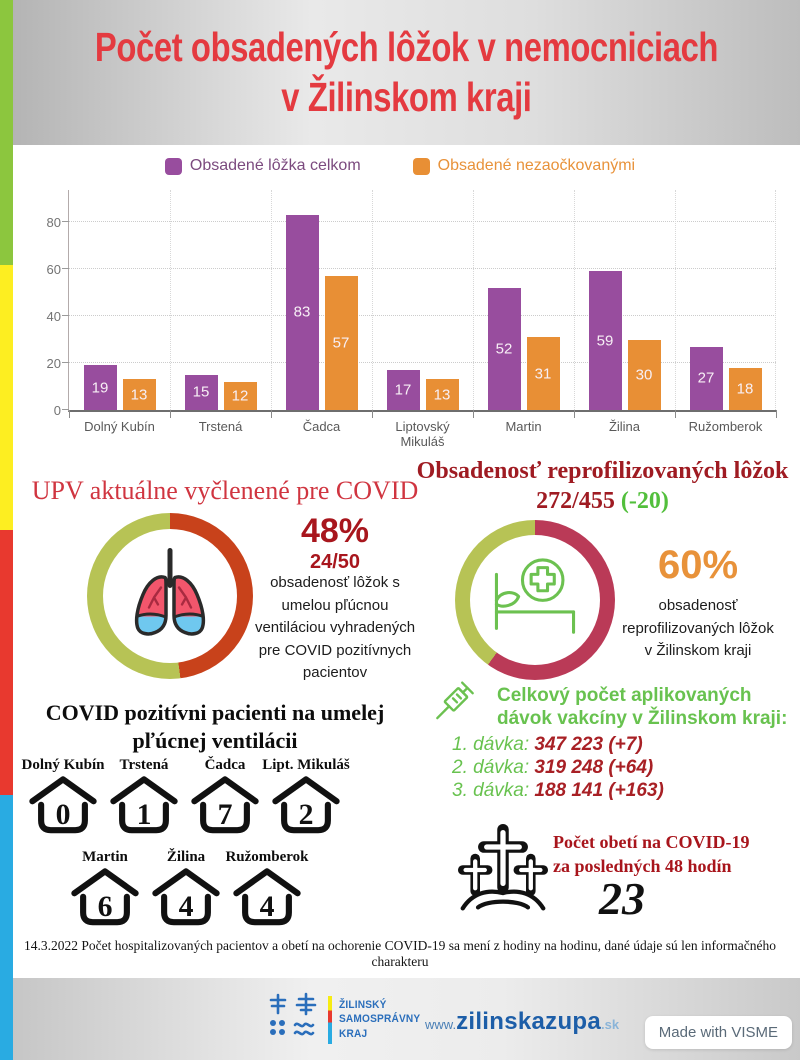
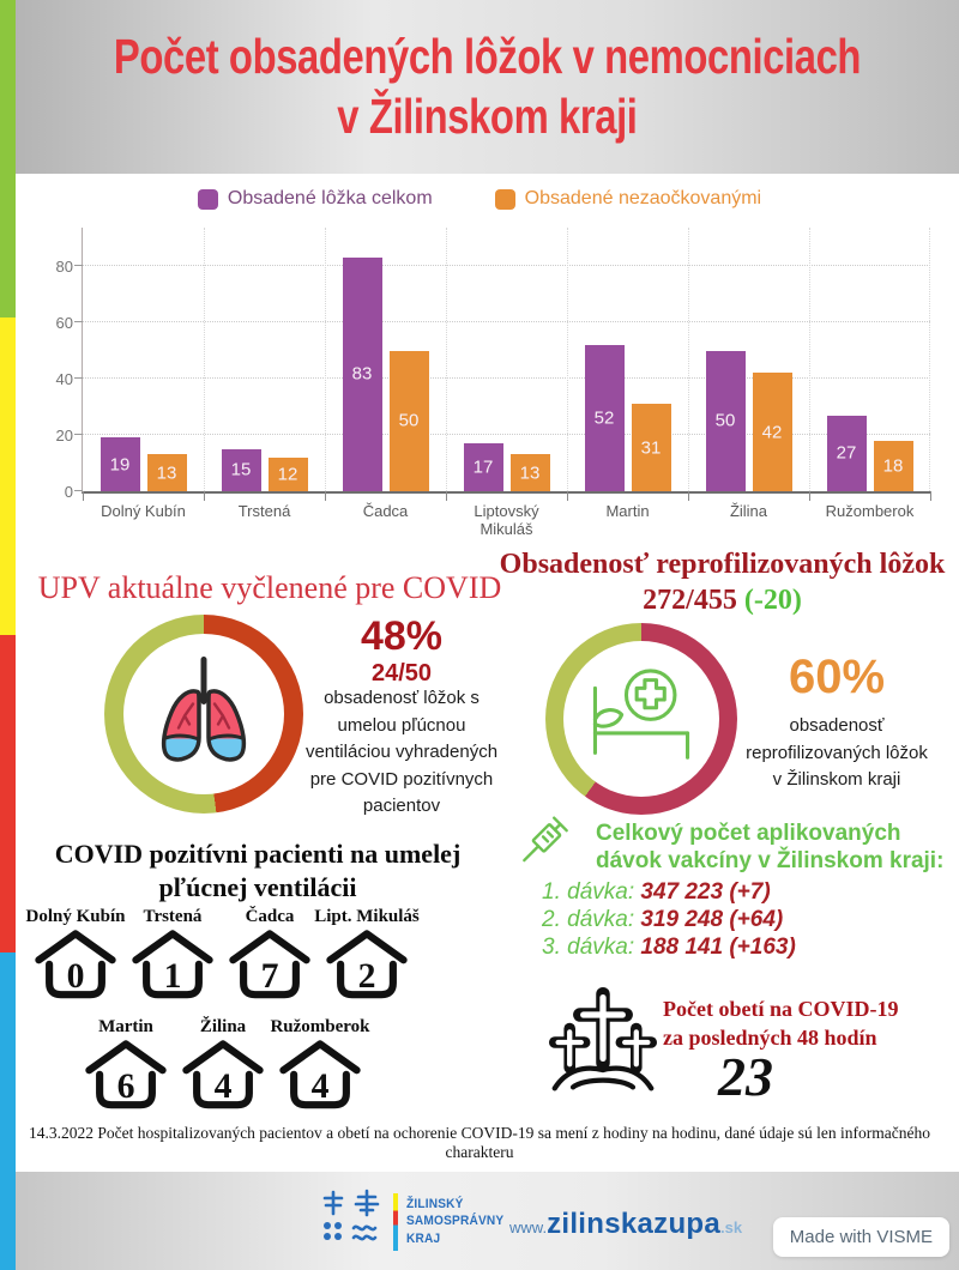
Obsadené nezaočkovanými/Čadca: 57 -> 50
Obsadené lôžka celkom/Žilina: 59 -> 50
Obsadené nezaočkovanými/Žilina: 30 -> 42
